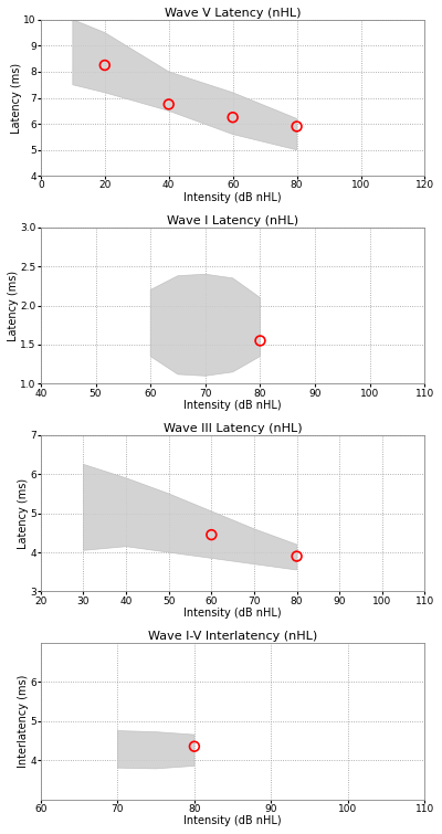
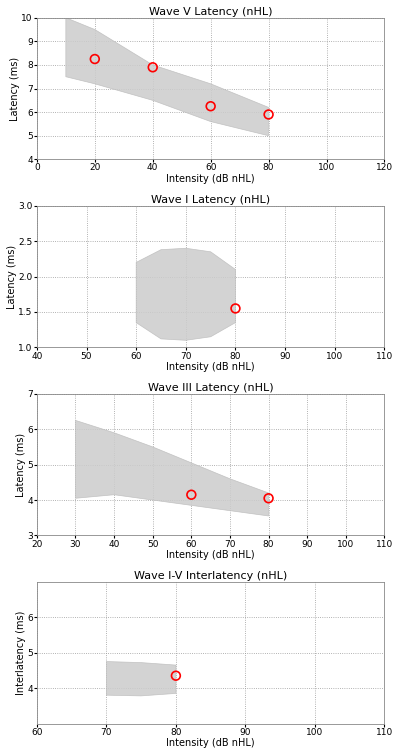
Wave V Latency (nHL)/40: 6.75 -> 7.90
Wave III Latency (nHL)/60: 4.45 -> 4.15
Wave III Latency (nHL)/80: 3.90 -> 4.05
